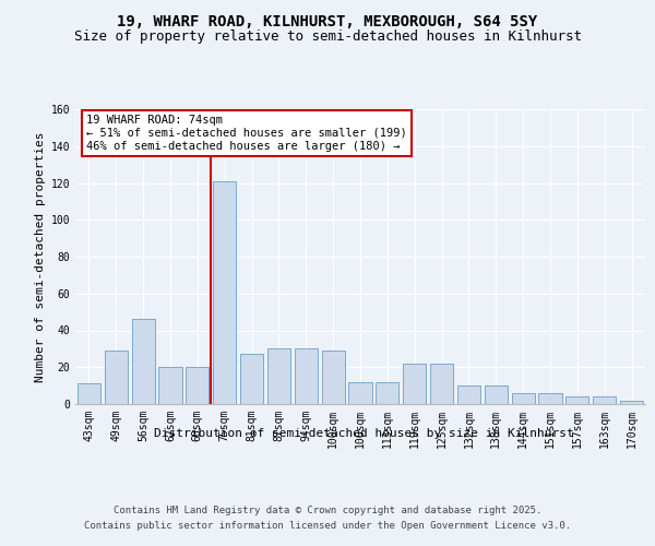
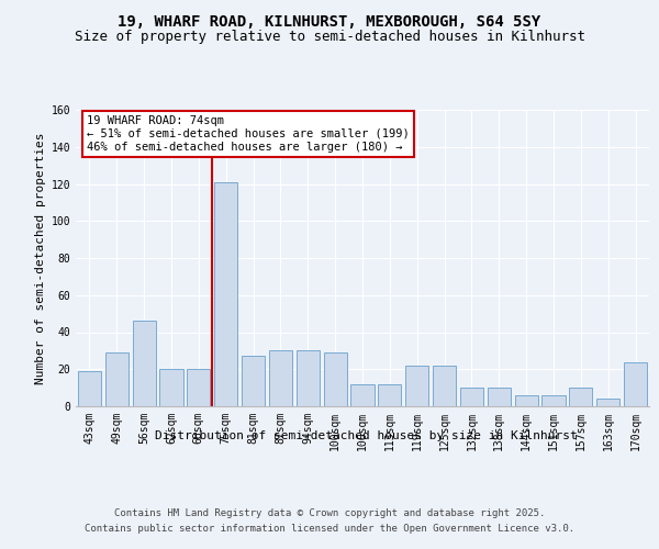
43sqm: 11 -> 19
157sqm: 4 -> 10
170sqm: 2 -> 24
